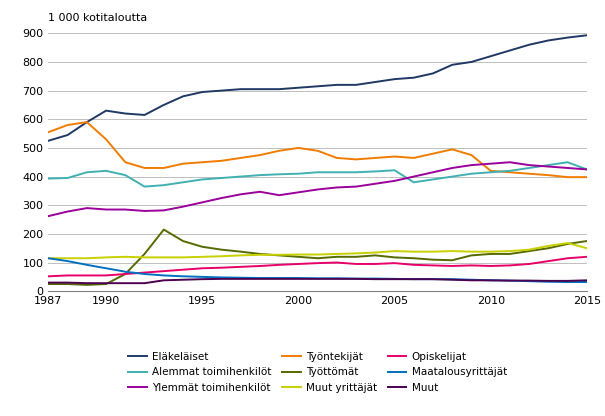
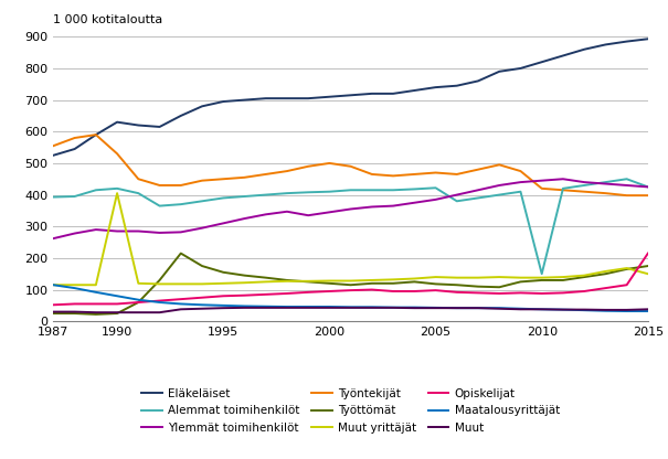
Muut yrittäjät/1990: 118 -> 405
Alemmat toimihenkilöt/2010: 415 -> 150
Opiskelijat/2015: 120 -> 215
